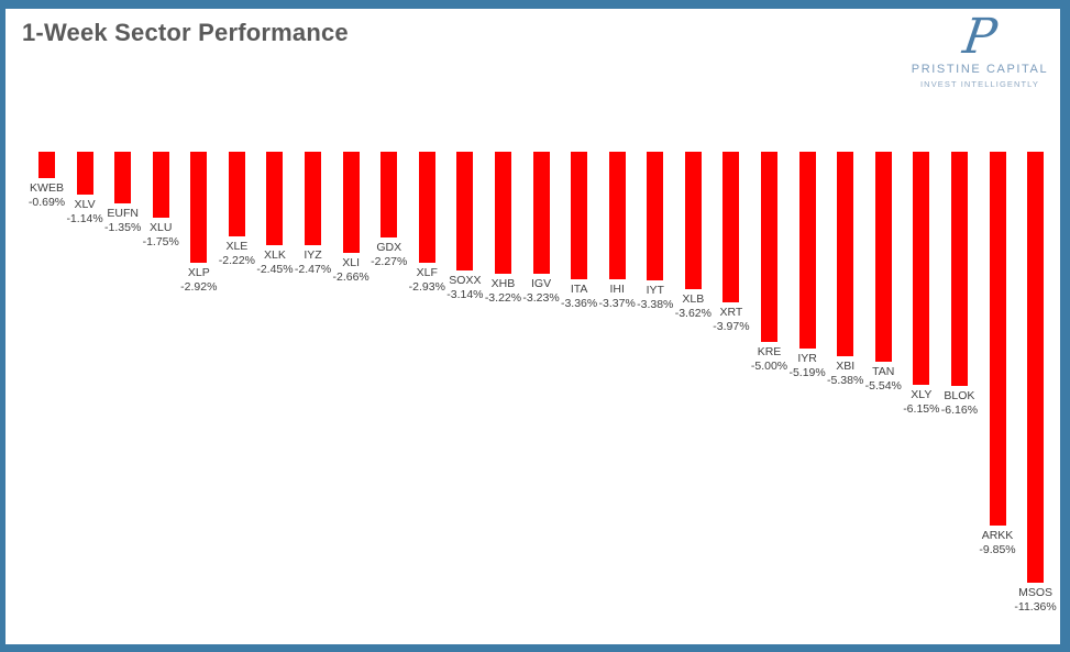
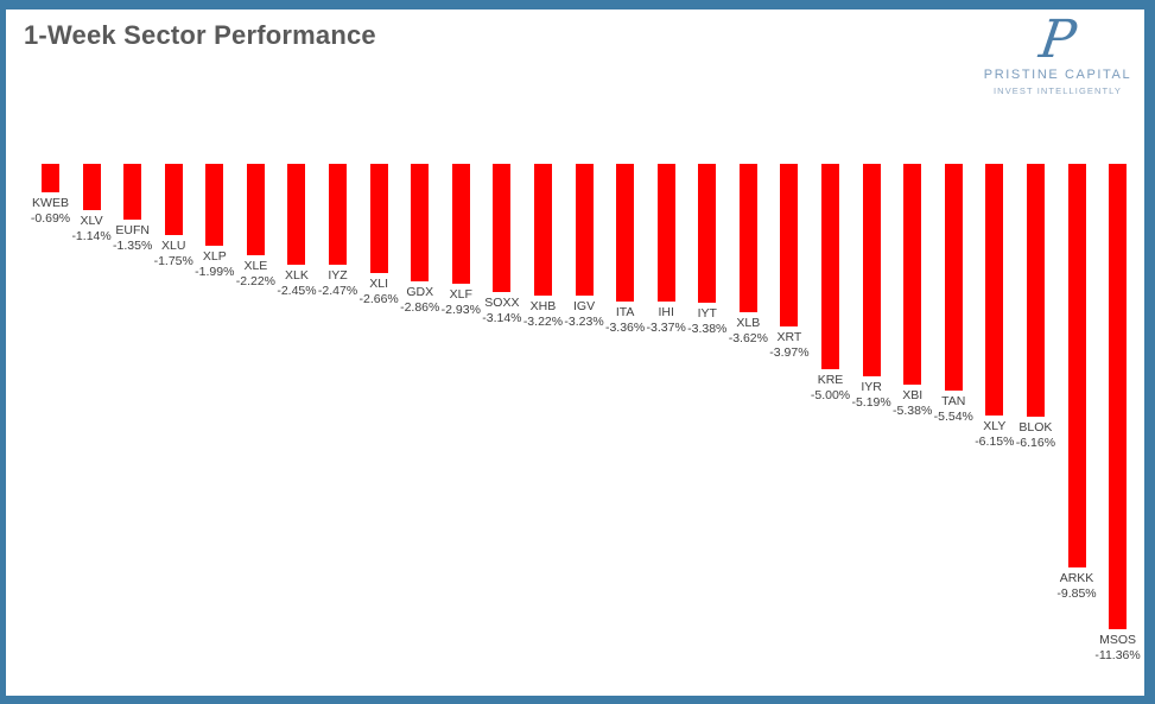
XLP: -2.92% -> -1.99%
GDX: -2.27% -> -2.86%
